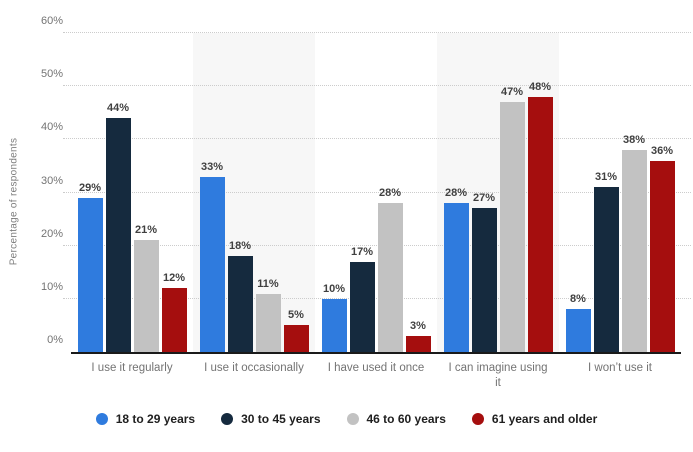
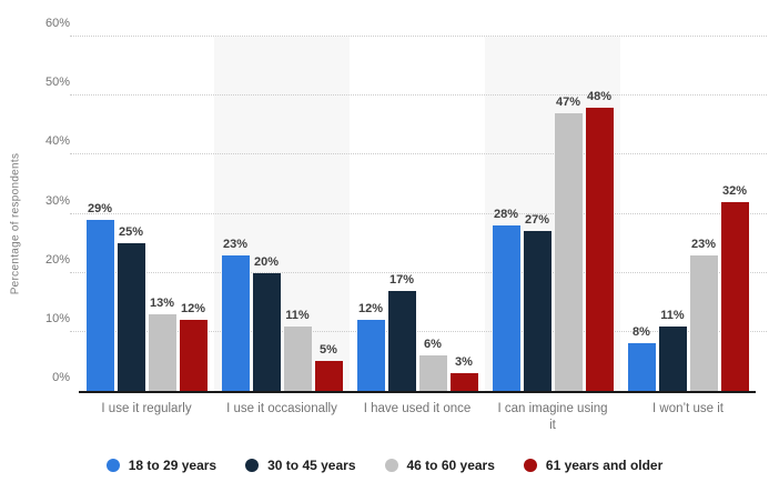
30 to 45 years/I use it regularly: 44% -> 25%
46 to 60 years/I use it regularly: 21% -> 13%
18 to 29 years/I use it occasionally: 33% -> 23%
30 to 45 years/I use it occasionally: 18% -> 20%
18 to 29 years/I have used it once: 10% -> 12%
46 to 60 years/I have used it once: 28% -> 6%
30 to 45 years/I won’t use it: 31% -> 11%
46 to 60 years/I won’t use it: 38% -> 23%
61 years and older/I won’t use it: 36% -> 32%
